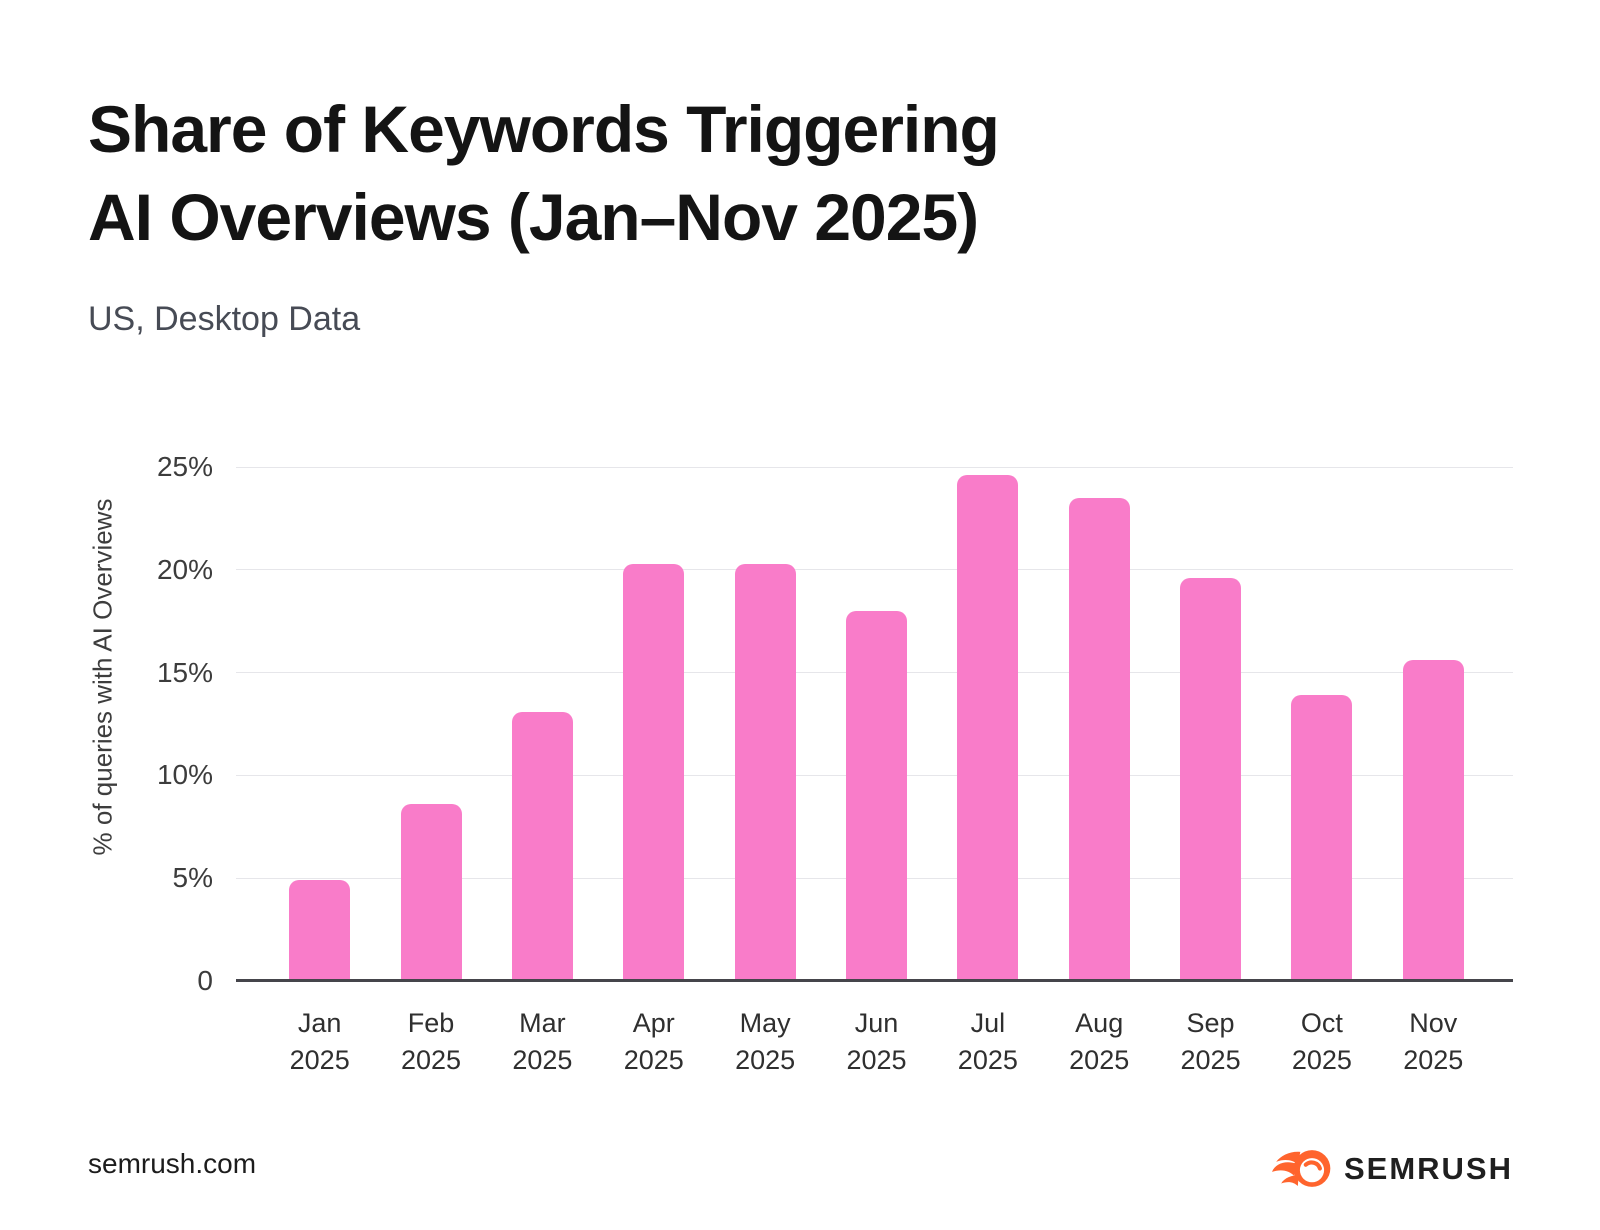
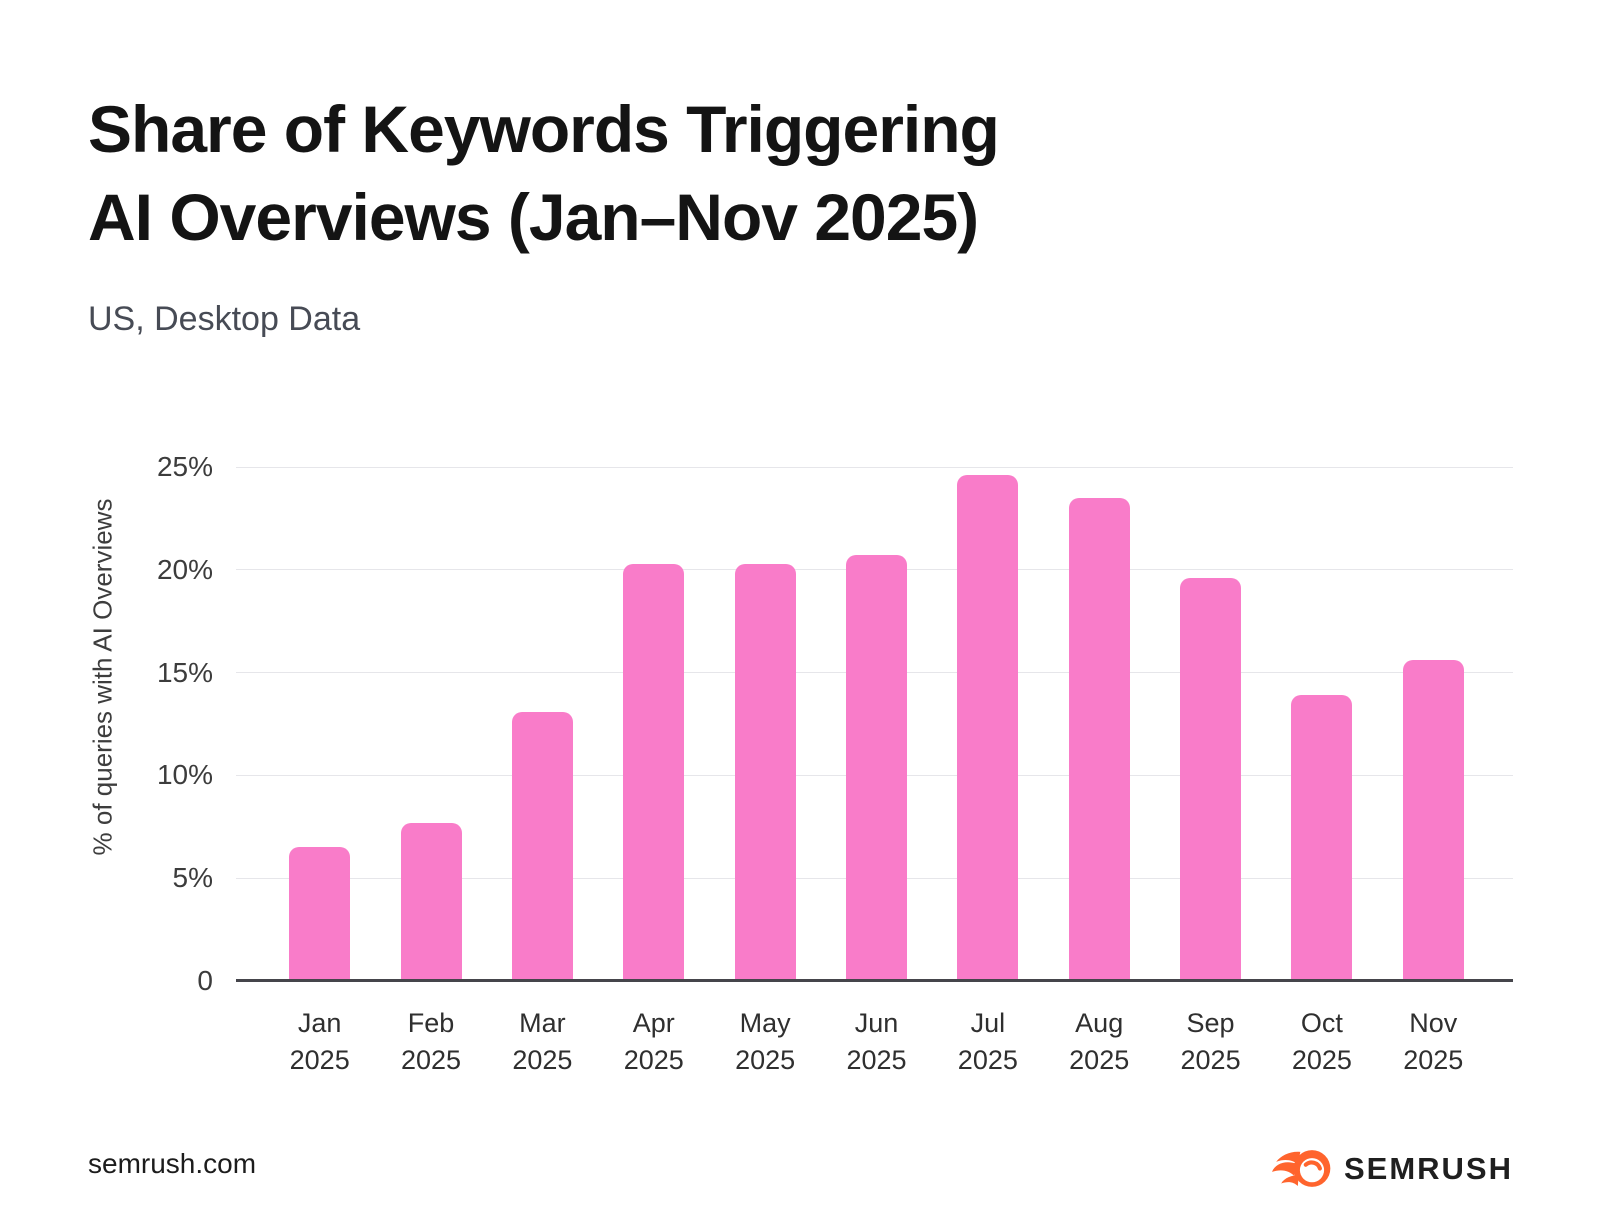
Jan 2025: 4.9% -> 6.5%
Feb 2025: 8.6% -> 7.7%
Jun 2025: 18.0% -> 20.7%
